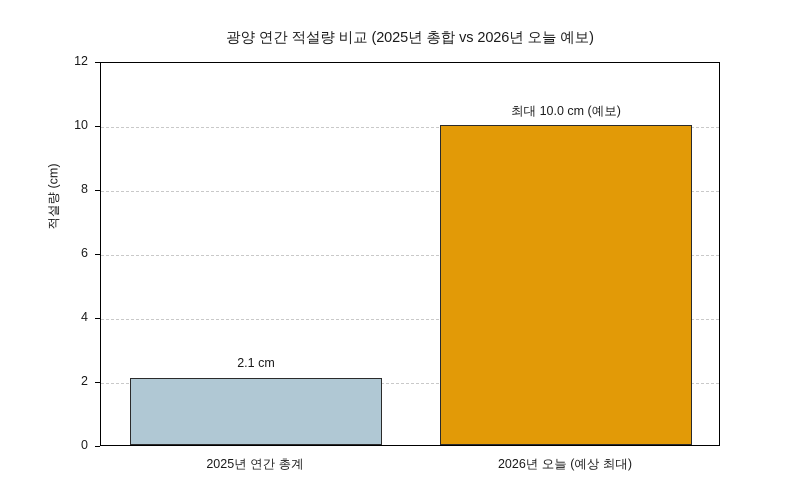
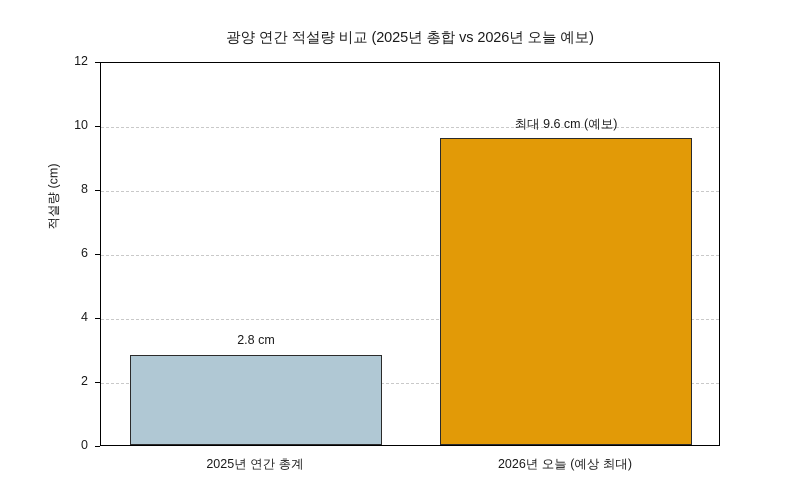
2025년 연간 총계: 2.1 -> 2.8
2026년 오늘 (예상 최대): 10.0 -> 9.6
